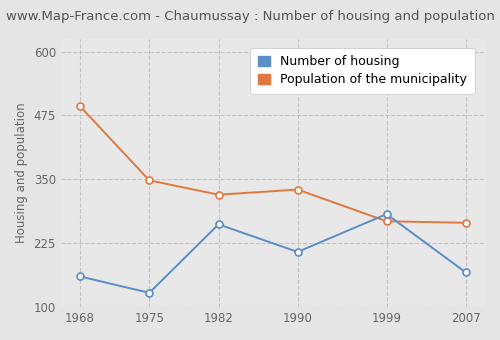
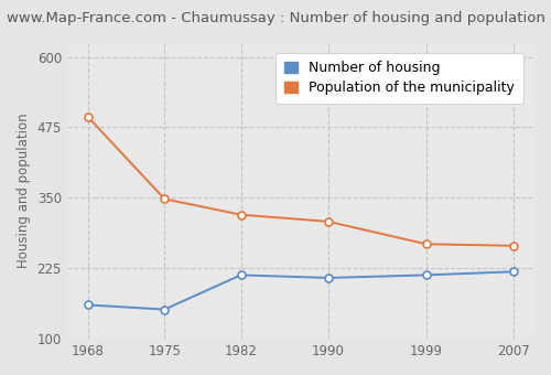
Number of housing/1975: 128 -> 152
Number of housing/1982: 262 -> 213
Population of the municipality/1990: 330 -> 308
Number of housing/1999: 282 -> 213
Number of housing/2007: 168 -> 219
